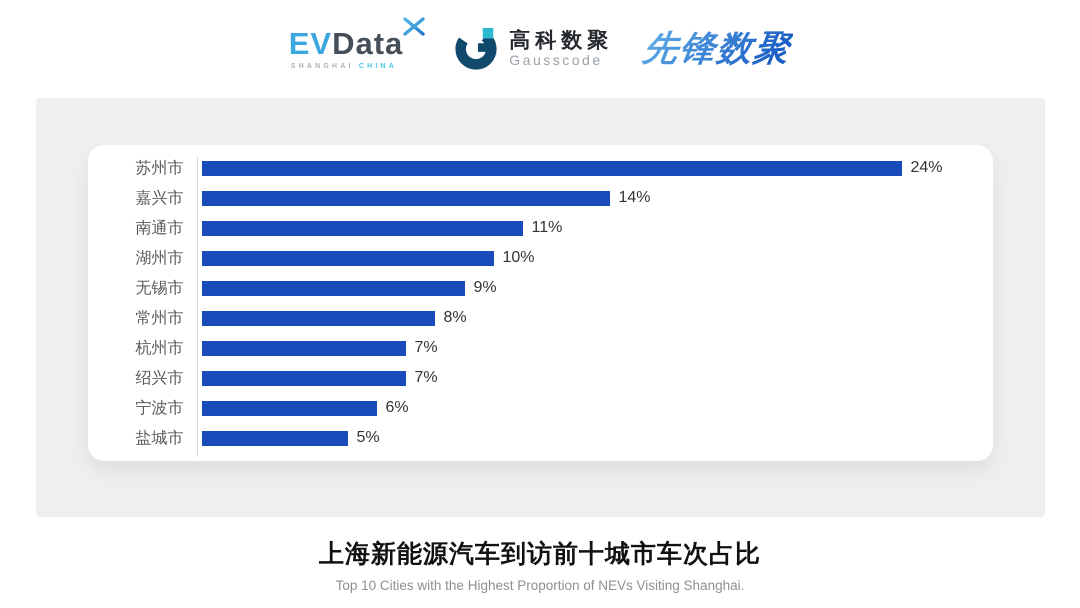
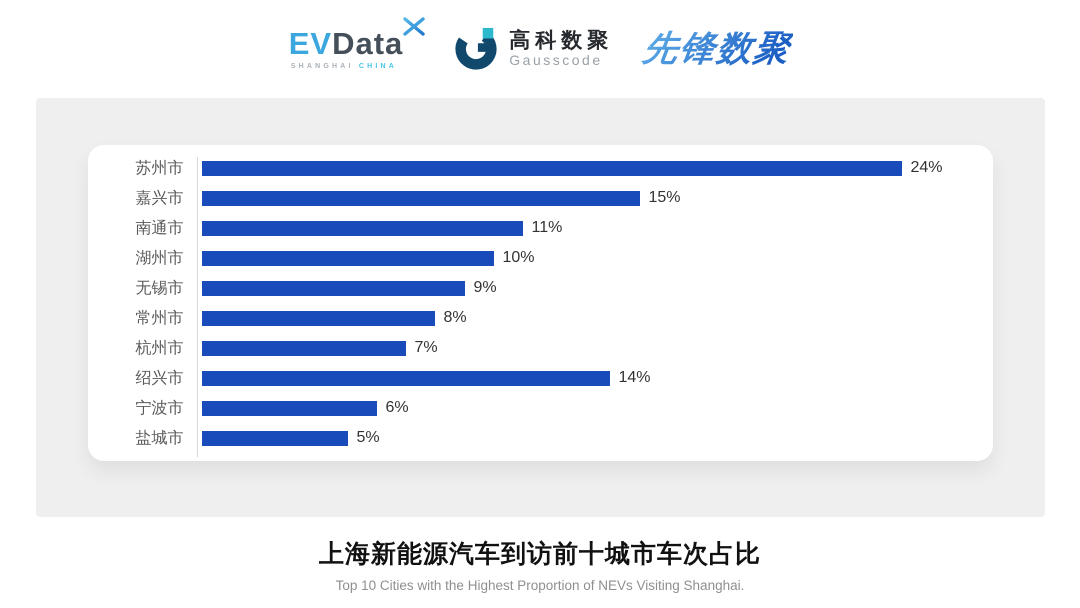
嘉兴市: 14% -> 15%
绍兴市: 7% -> 14%
